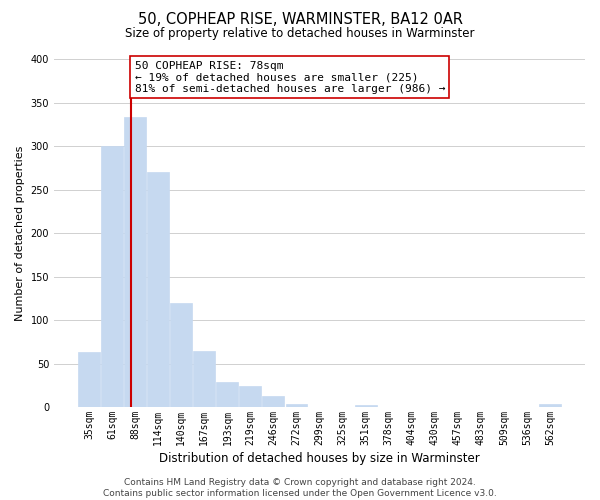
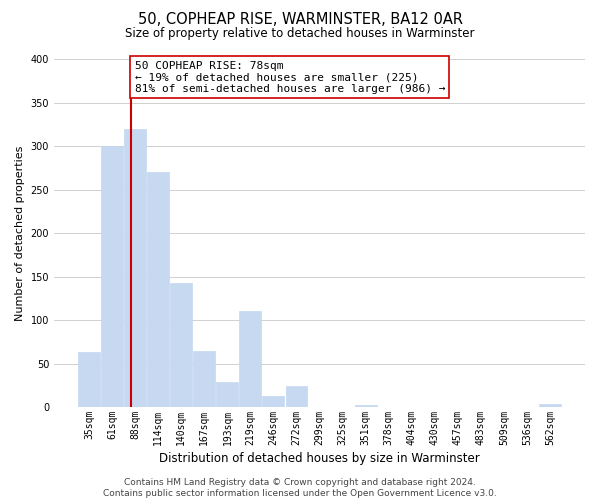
88sqm: 333 -> 320
140sqm: 119 -> 142
219sqm: 24 -> 110
272sqm: 4 -> 24
